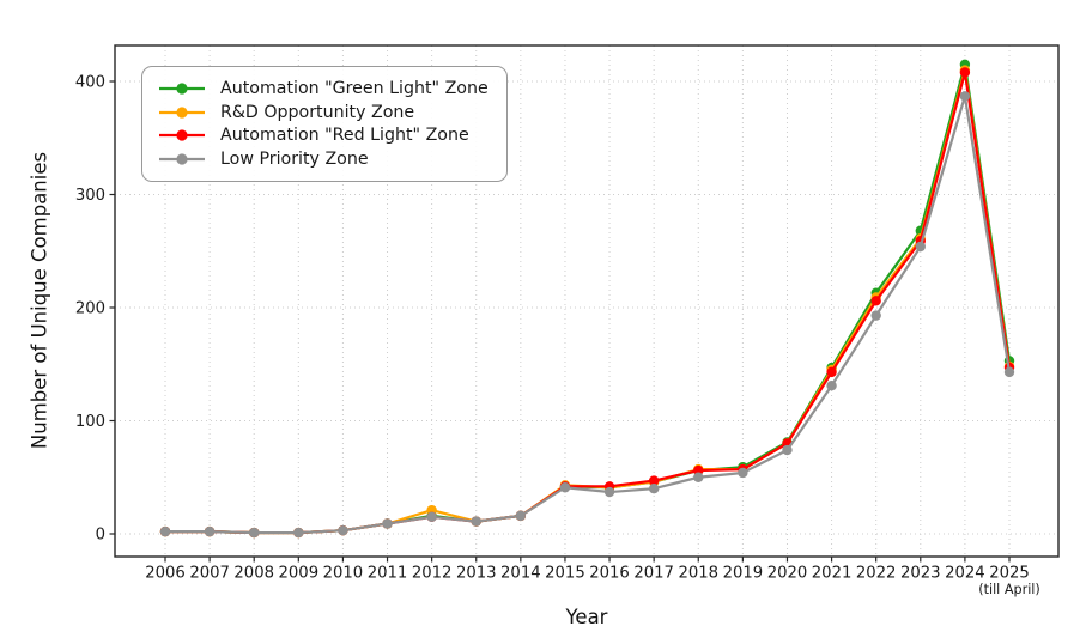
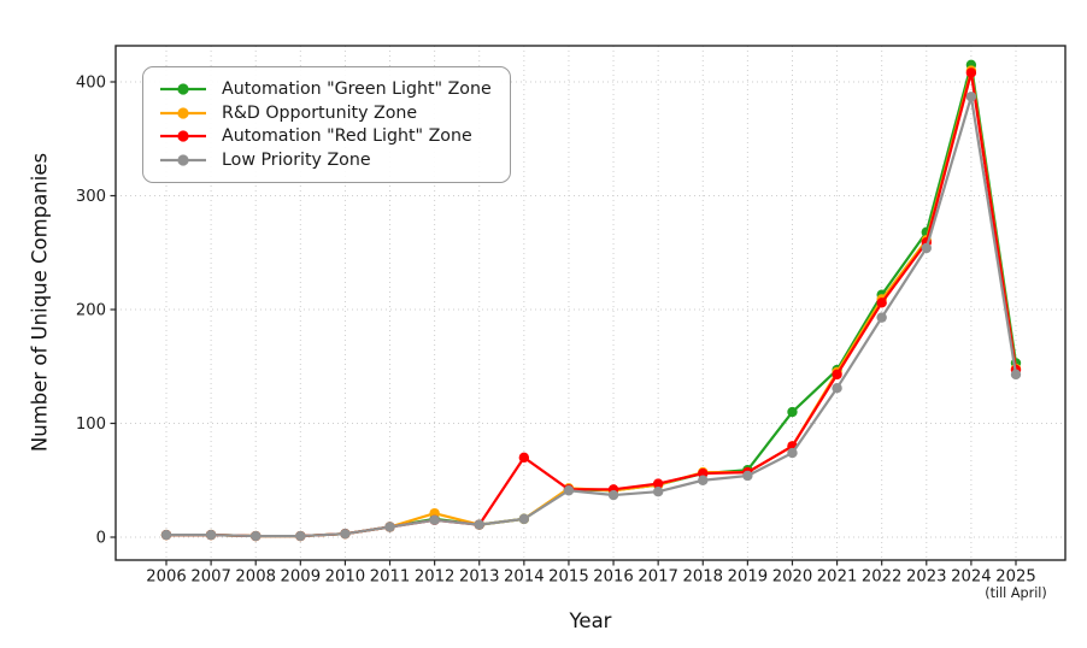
Automation "Red Light" Zone/2014: 20 -> 70
Automation "Green Light" Zone/2020: 80 -> 110
